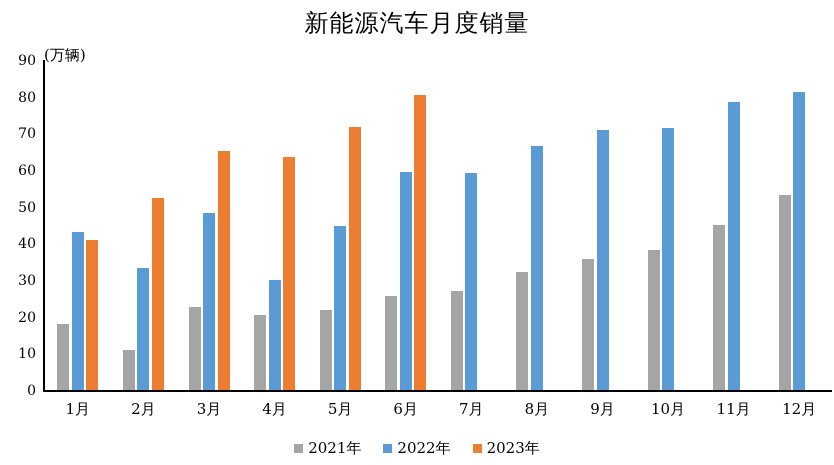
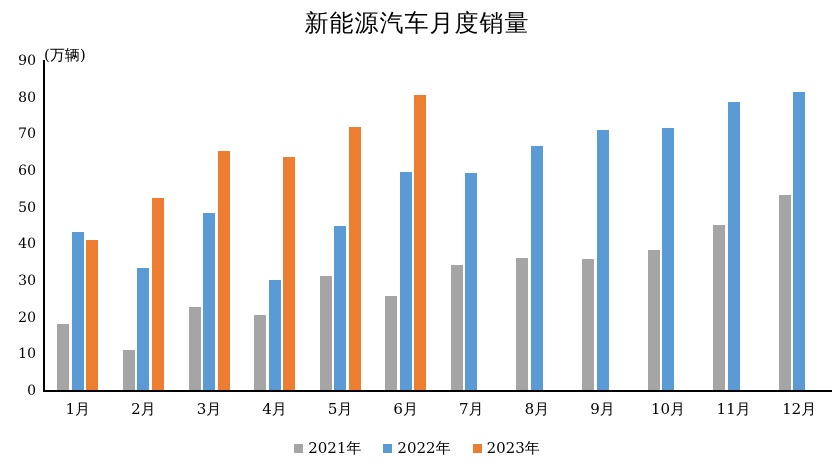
2021年/5月: 22 -> 31
2021年/7月: 27 -> 34
2021年/8月: 32 -> 36
